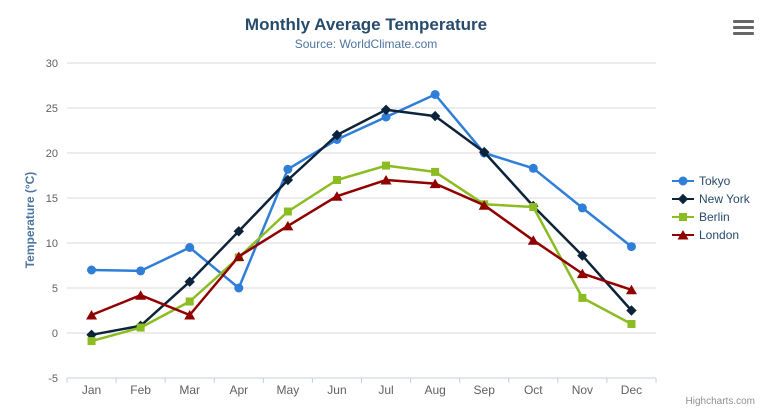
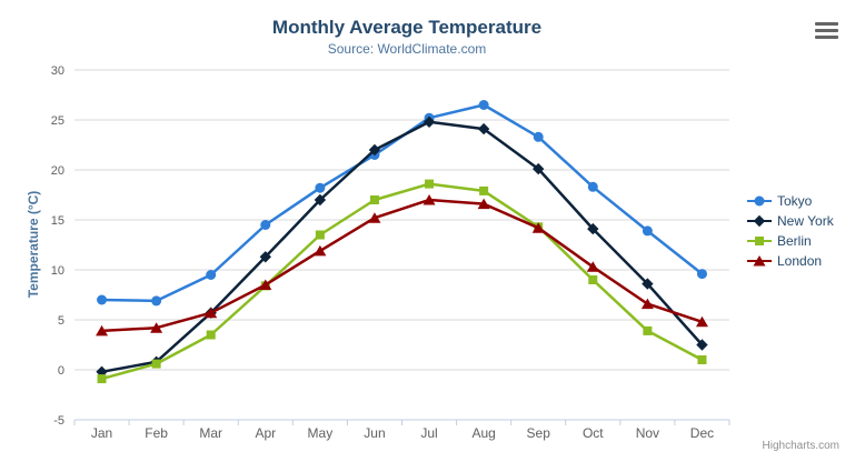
London/Jan: 2 -> 4
London/Mar: 2 -> 6
Tokyo/Apr: 5 -> 14
Tokyo/Jul: 24 -> 25
Tokyo/Sep: 20 -> 23
Berlin/Oct: 14 -> 9
